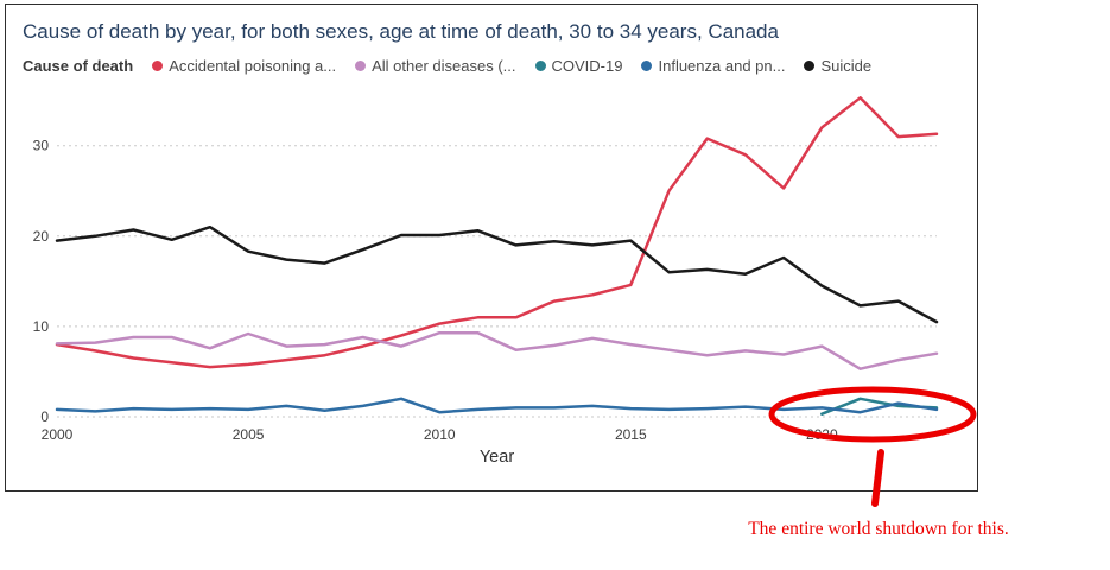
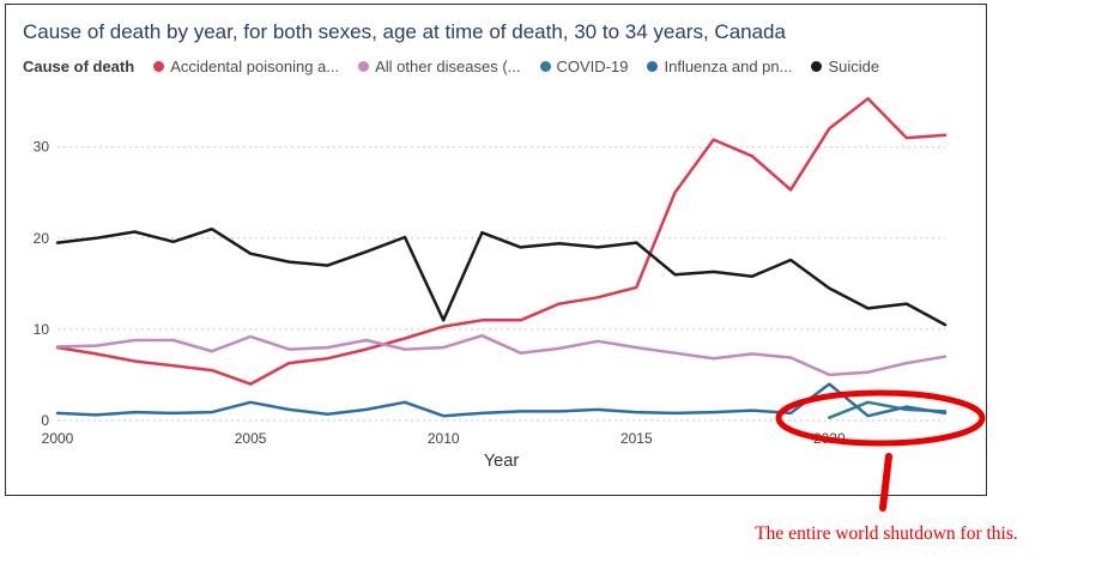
Accidental poisoning a.../2005: 6 -> 4
Influenza and pn.../2005: 1 -> 2
All other diseases (.../2010: 9 -> 8
Suicide/2010: 20 -> 11
All other diseases (.../2020: 8 -> 5
Influenza and pn.../2020: 1 -> 4
